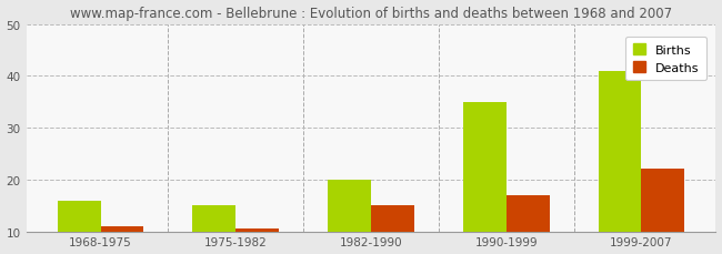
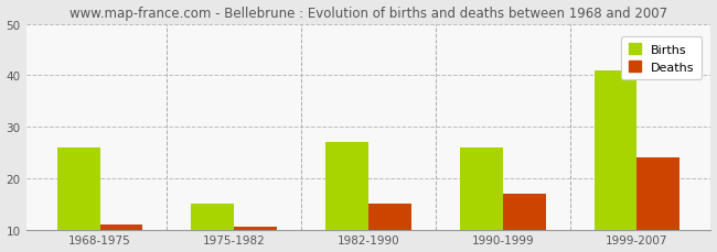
Births/1968-1975: 16 -> 26
Births/1982-1990: 20 -> 27
Births/1990-1999: 35 -> 26
Deaths/1999-2007: 22.0 -> 24.0
